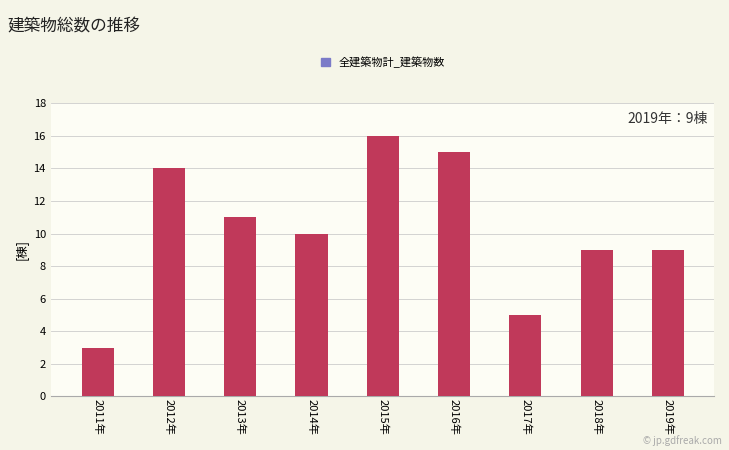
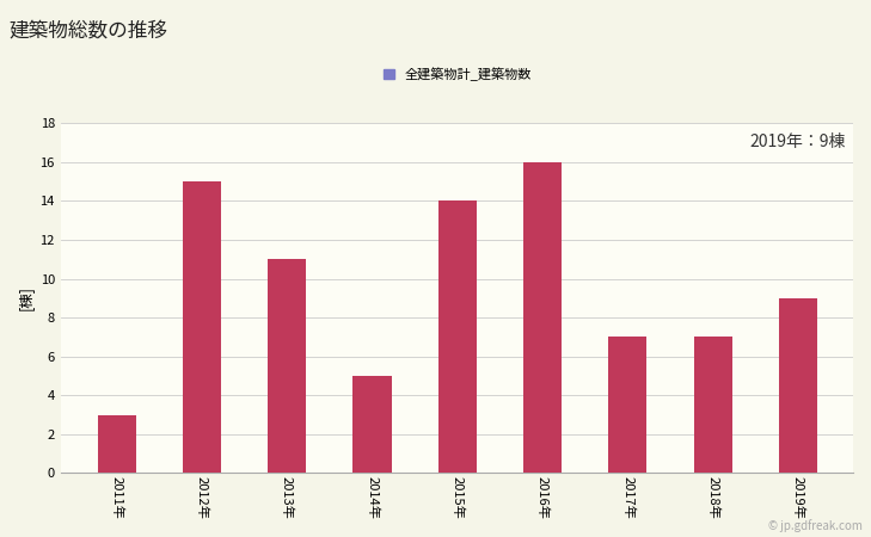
2012年: 14 -> 15
2014年: 10 -> 5
2015年: 16 -> 14
2016年: 15 -> 16
2017年: 5 -> 7
2018年: 9 -> 7
